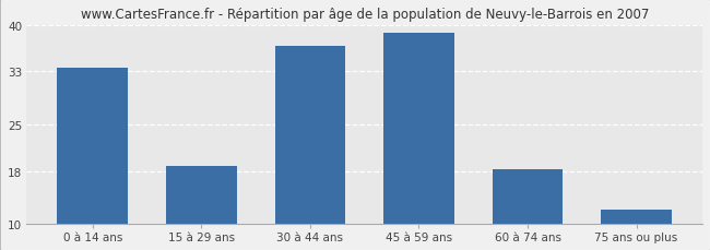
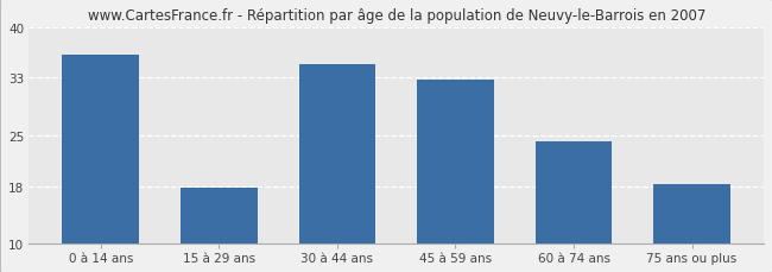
0 à 14 ans: 33.5 -> 36.2
15 à 29 ans: 18.8 -> 17.8
30 à 44 ans: 36.8 -> 34.8
45 à 59 ans: 38.8 -> 32.8
60 à 74 ans: 18.3 -> 24.2
75 ans ou plus: 12.2 -> 18.2
